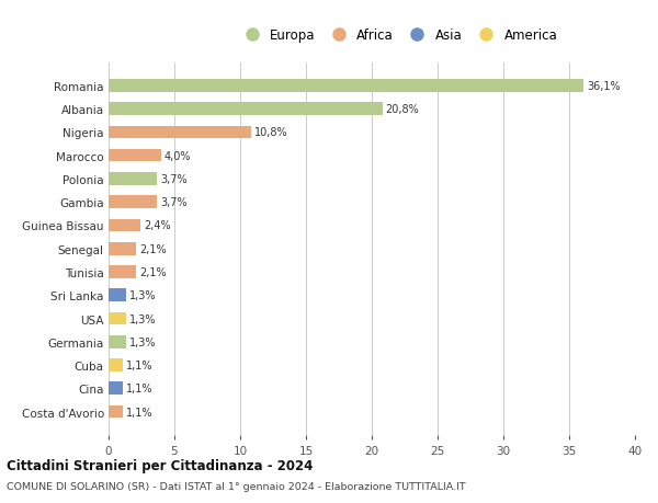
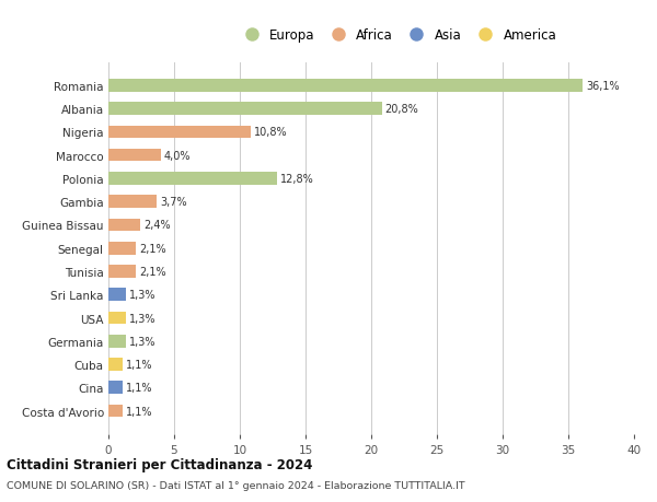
Polonia: 3,7% -> 12,8%
